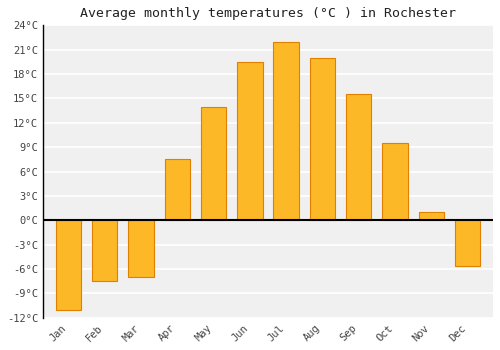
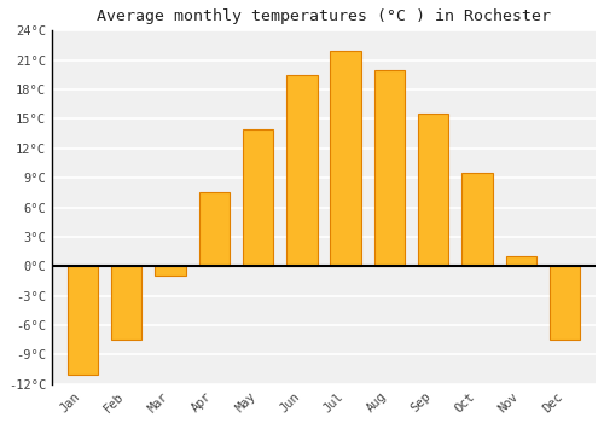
Mar: -7.0°C -> -1.0°C
Dec: -5.6°C -> -7.5°C
